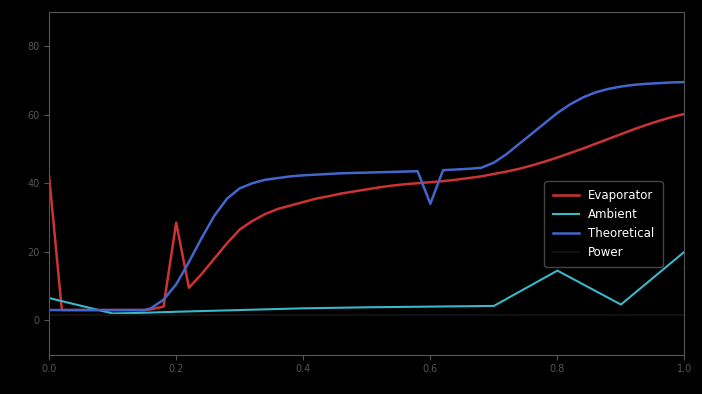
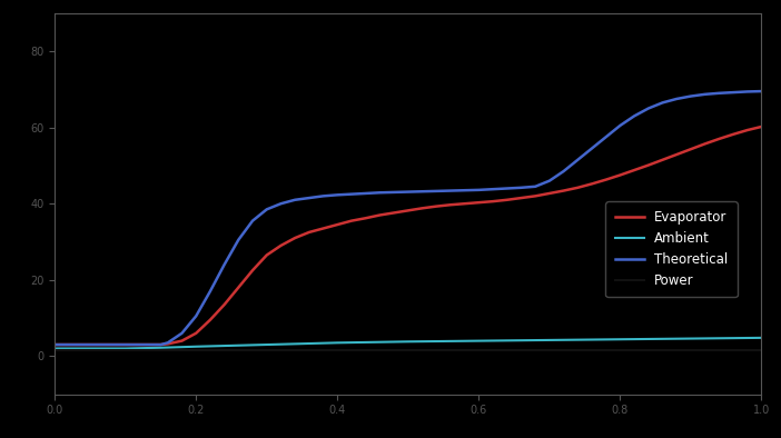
Evaporator/0.0: 42.0 -> 3.0
Ambient/0.0: 6.5 -> 2.0
Evaporator/0.2: 28.5 -> 6.0
Theoretical/0.6: 34.0 -> 43.6
Ambient/0.8: 14.5 -> 4.4
Ambient/1.0: 20.0 -> 4.8
